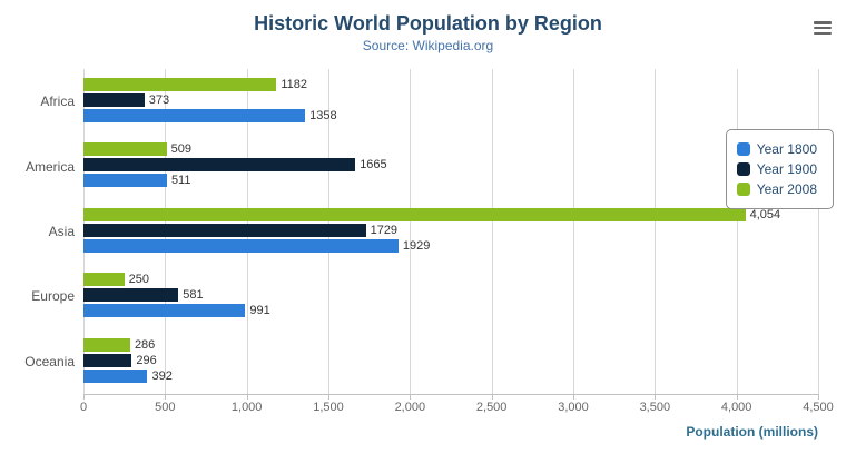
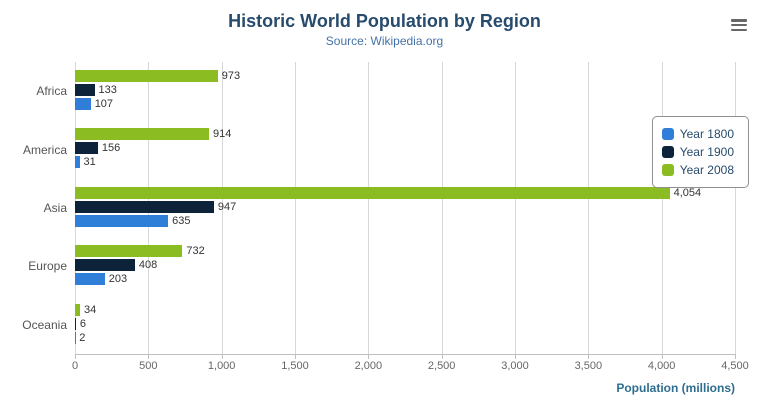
Year 1800/Africa: 1358 -> 107
Year 1900/Africa: 373 -> 133
Year 2008/Africa: 1182 -> 973
Year 1800/America: 511 -> 31
Year 1900/America: 1665 -> 156
Year 2008/America: 509 -> 914
Year 1800/Asia: 1929 -> 635
Year 1900/Asia: 1729 -> 947
Year 1800/Europe: 991 -> 203
Year 1900/Europe: 581 -> 408
Year 2008/Europe: 250 -> 732
Year 1800/Oceania: 392 -> 2
Year 1900/Oceania: 296 -> 6
Year 2008/Oceania: 286 -> 34
